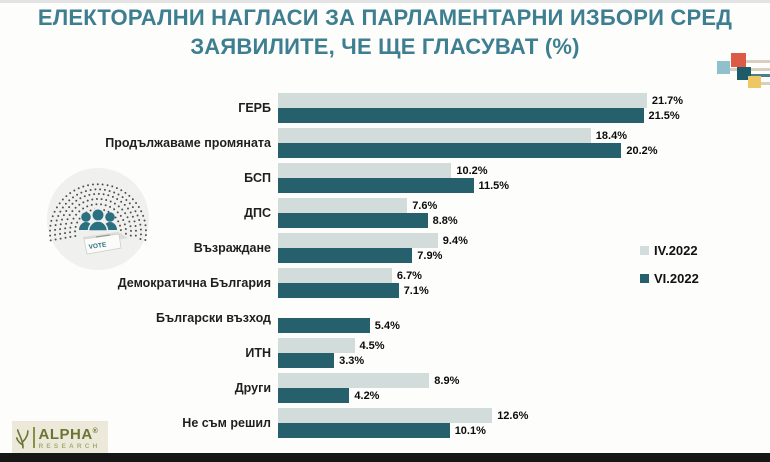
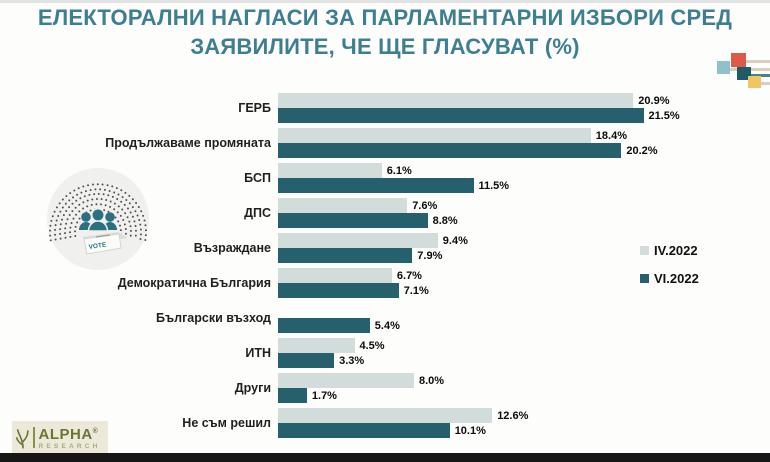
IV.2022/ГЕРБ: 21.7% -> 20.9%
IV.2022/БСП: 10.2% -> 6.1%
IV.2022/Други: 8.9% -> 8.0%
VI.2022/Други: 4.2% -> 1.7%
